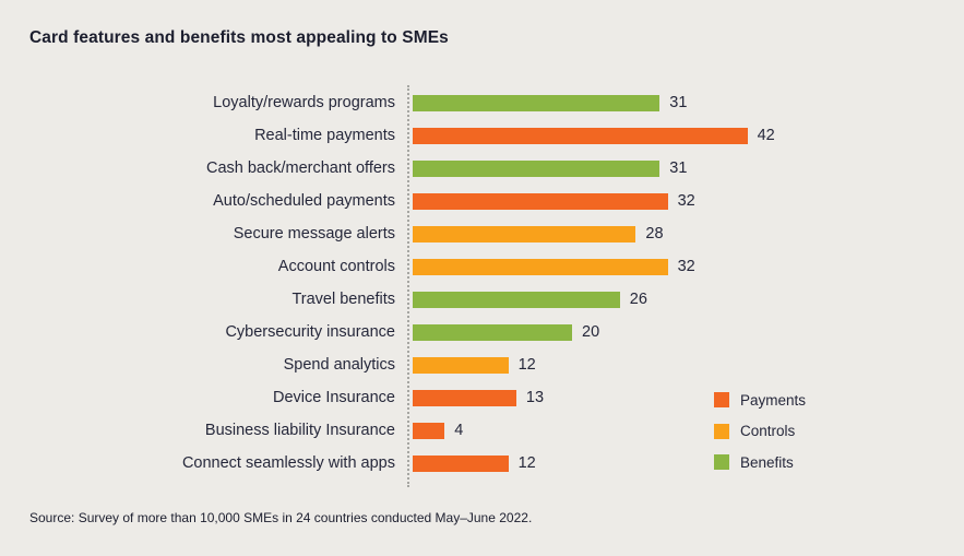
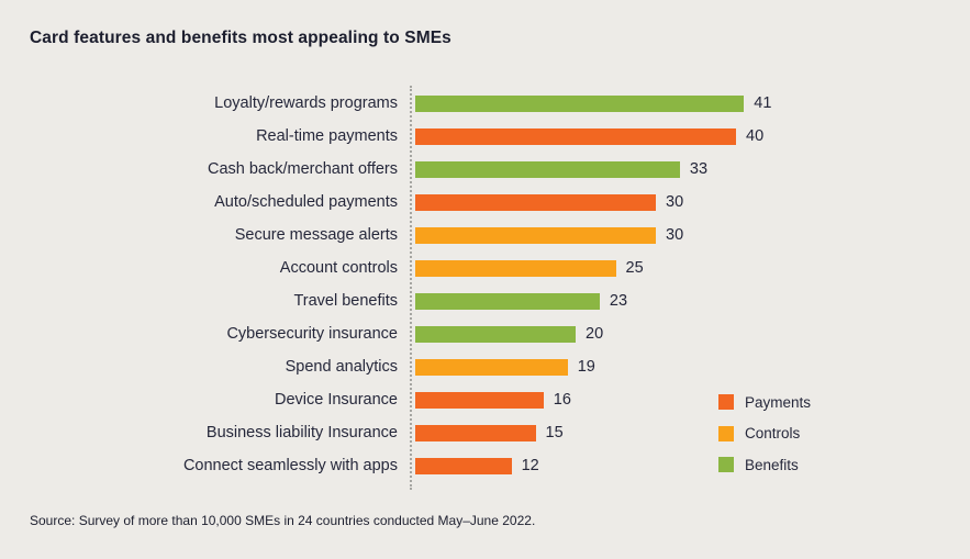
Loyalty/rewards programs: 31 -> 41
Real-time payments: 42 -> 40
Cash back/merchant offers: 31 -> 33
Auto/scheduled payments: 32 -> 30
Secure message alerts: 28 -> 30
Account controls: 32 -> 25
Travel benefits: 26 -> 23
Spend analytics: 12 -> 19
Device Insurance: 13 -> 16
Business liability Insurance: 4 -> 15
